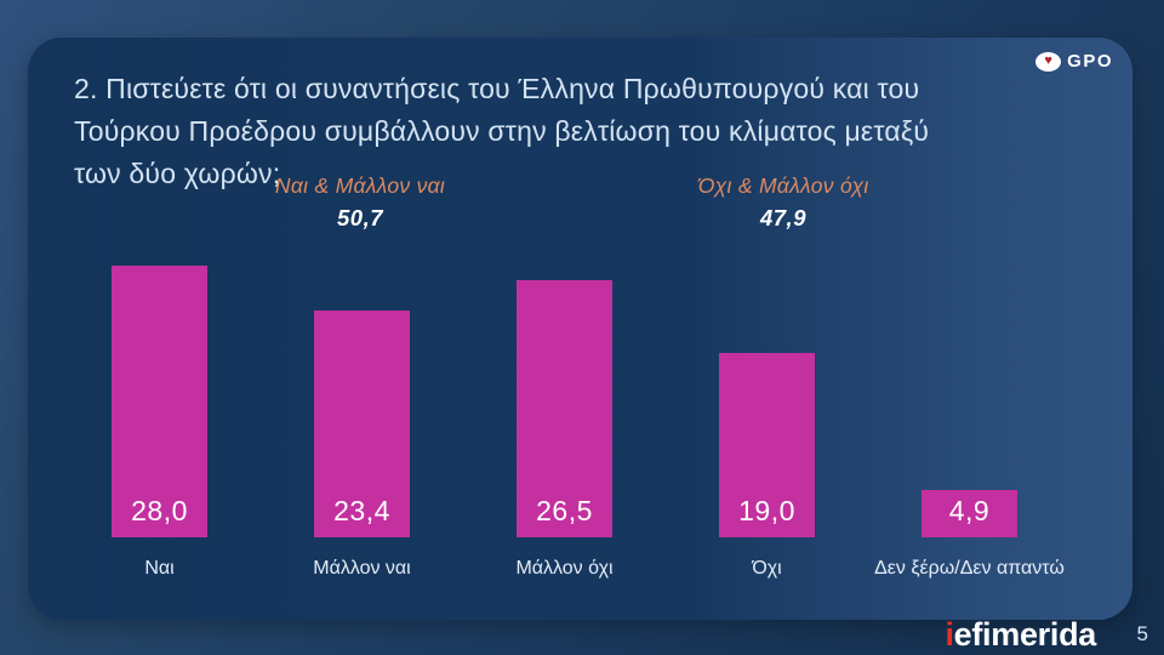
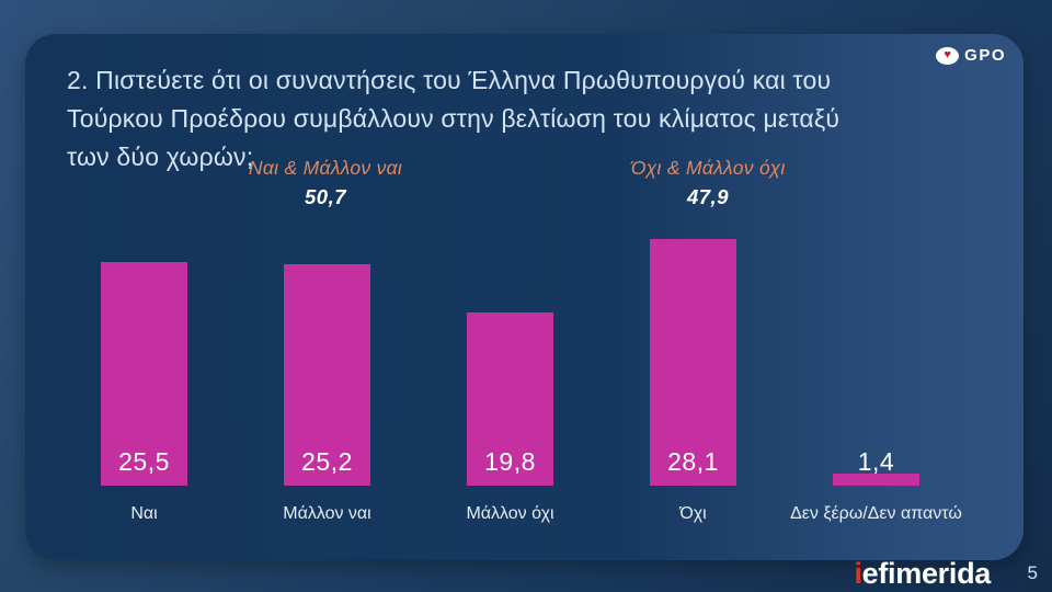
Ναι: 28,0 -> 25,5
Μάλλον ναι: 23,4 -> 25,2
Μάλλον όχι: 26,5 -> 19,8
Όχι: 19,0 -> 28,1
Δεν ξέρω/Δεν απαντώ: 4,9 -> 1,4
